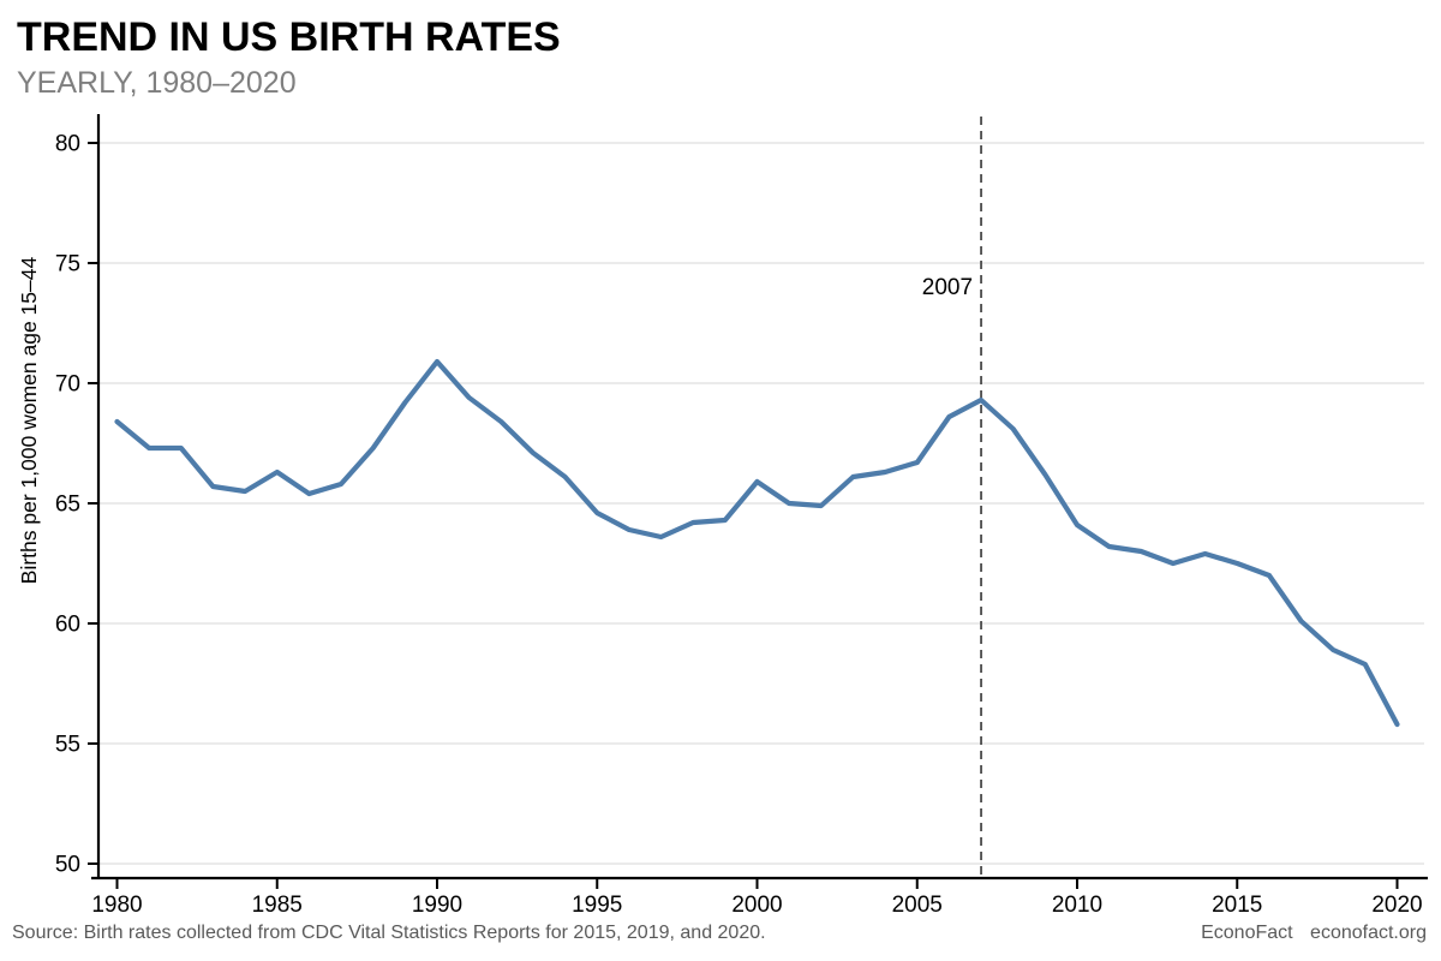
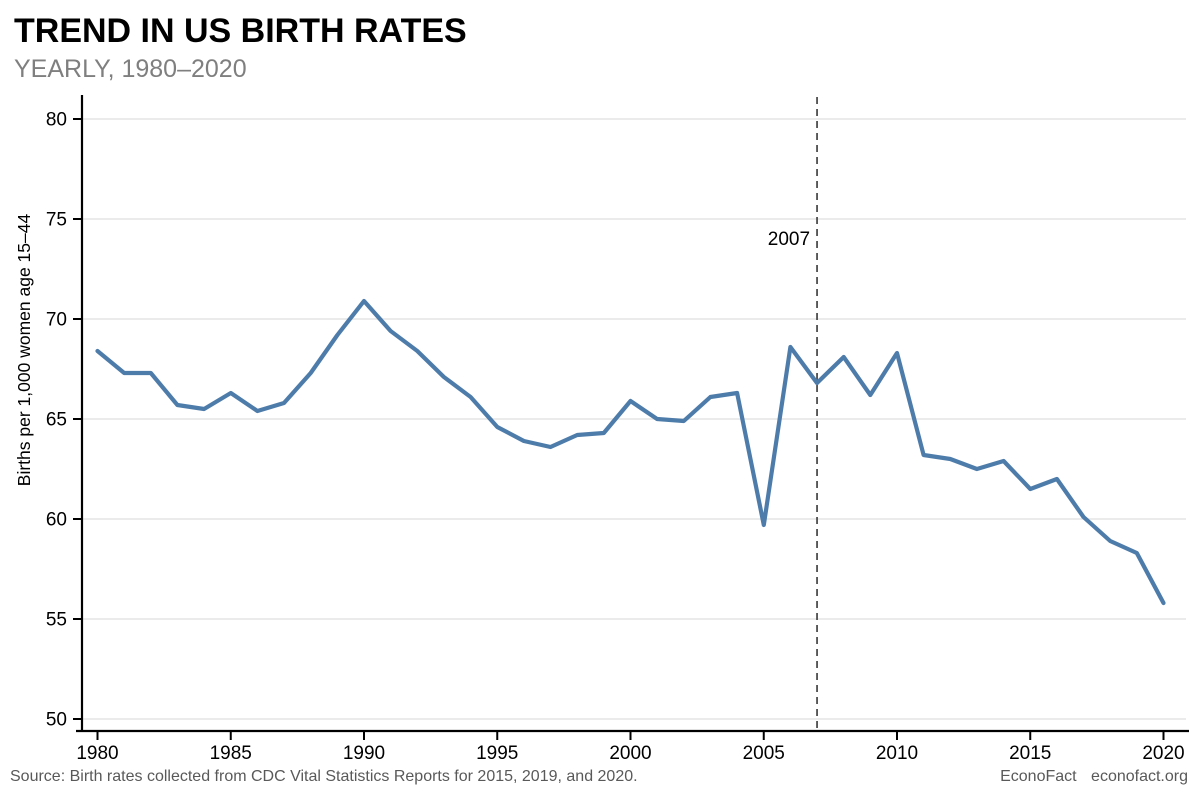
2005: 66.7 -> 59.7
2007: 69.3 -> 66.8
2010: 64.1 -> 68.3
2015: 62.5 -> 61.5
